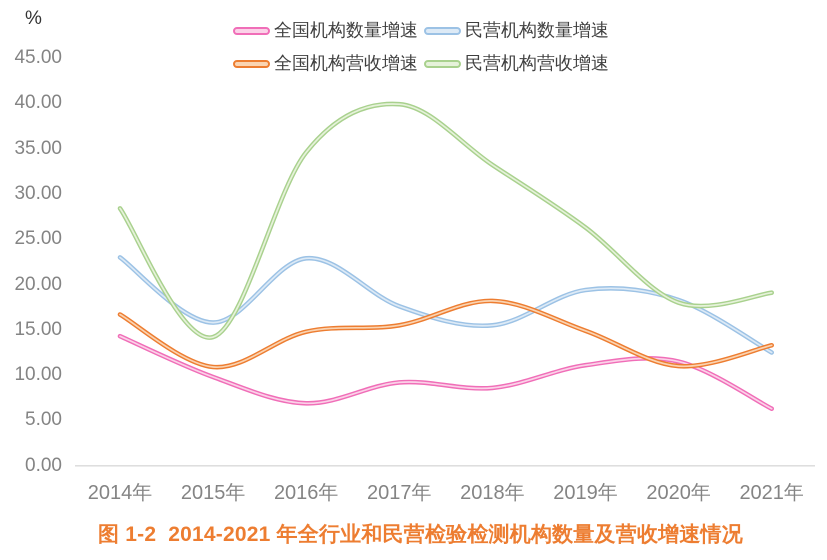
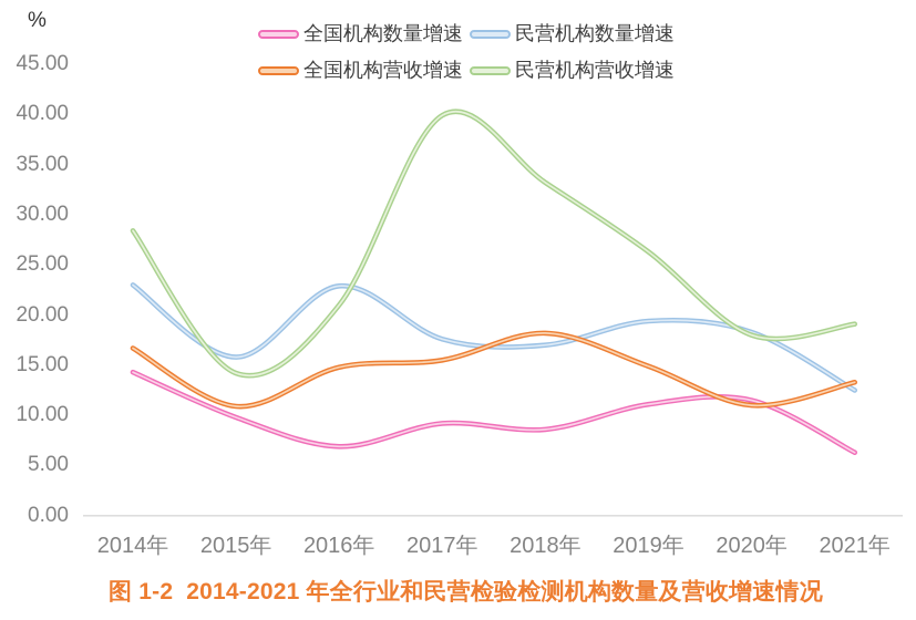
民营机构营收增速/2016年: 35 -> 21
民营机构数量增速/2018年: 16 -> 17
